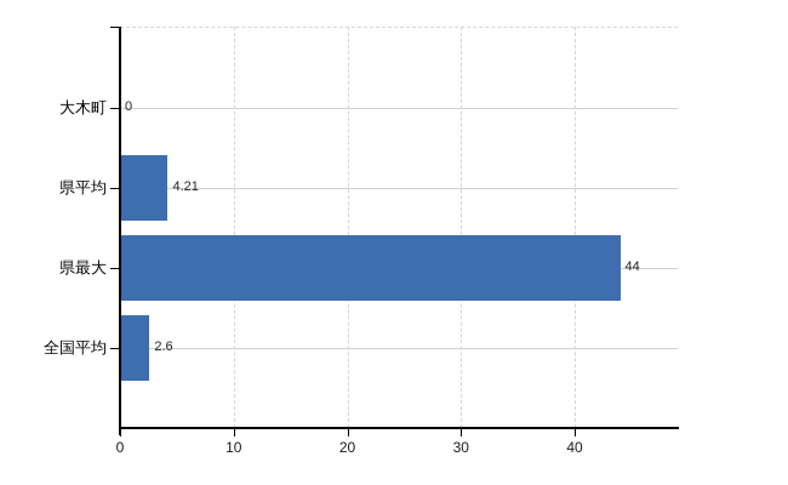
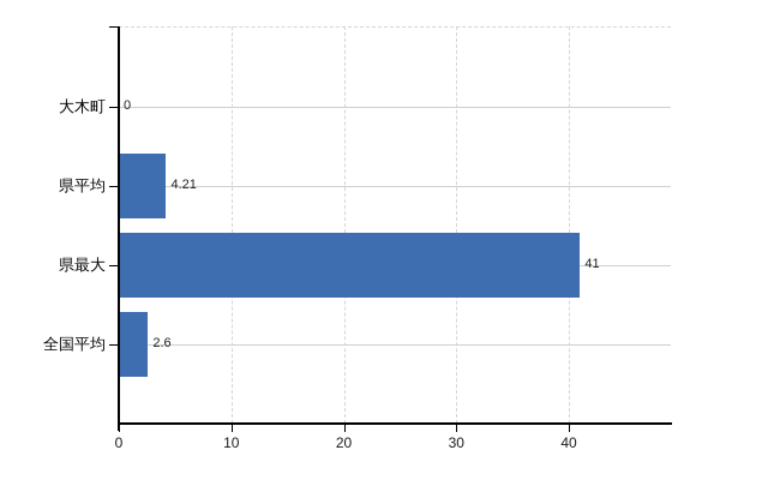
県最大: 44 -> 41
